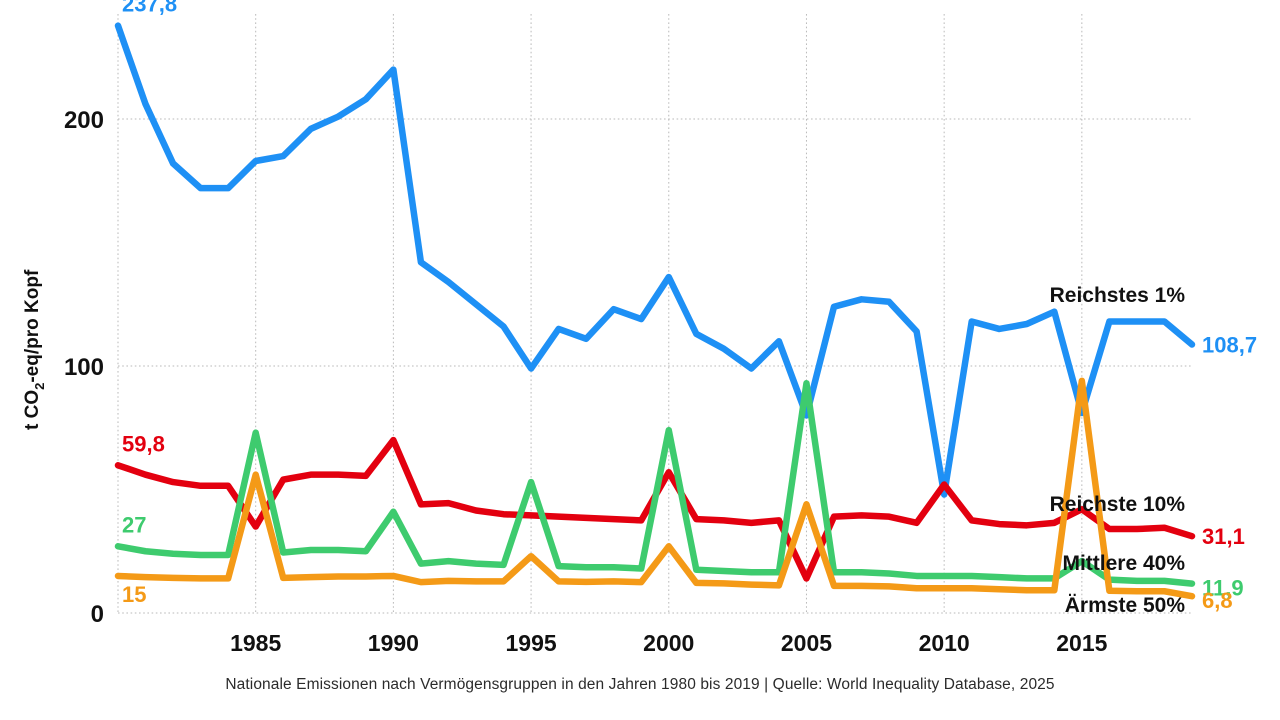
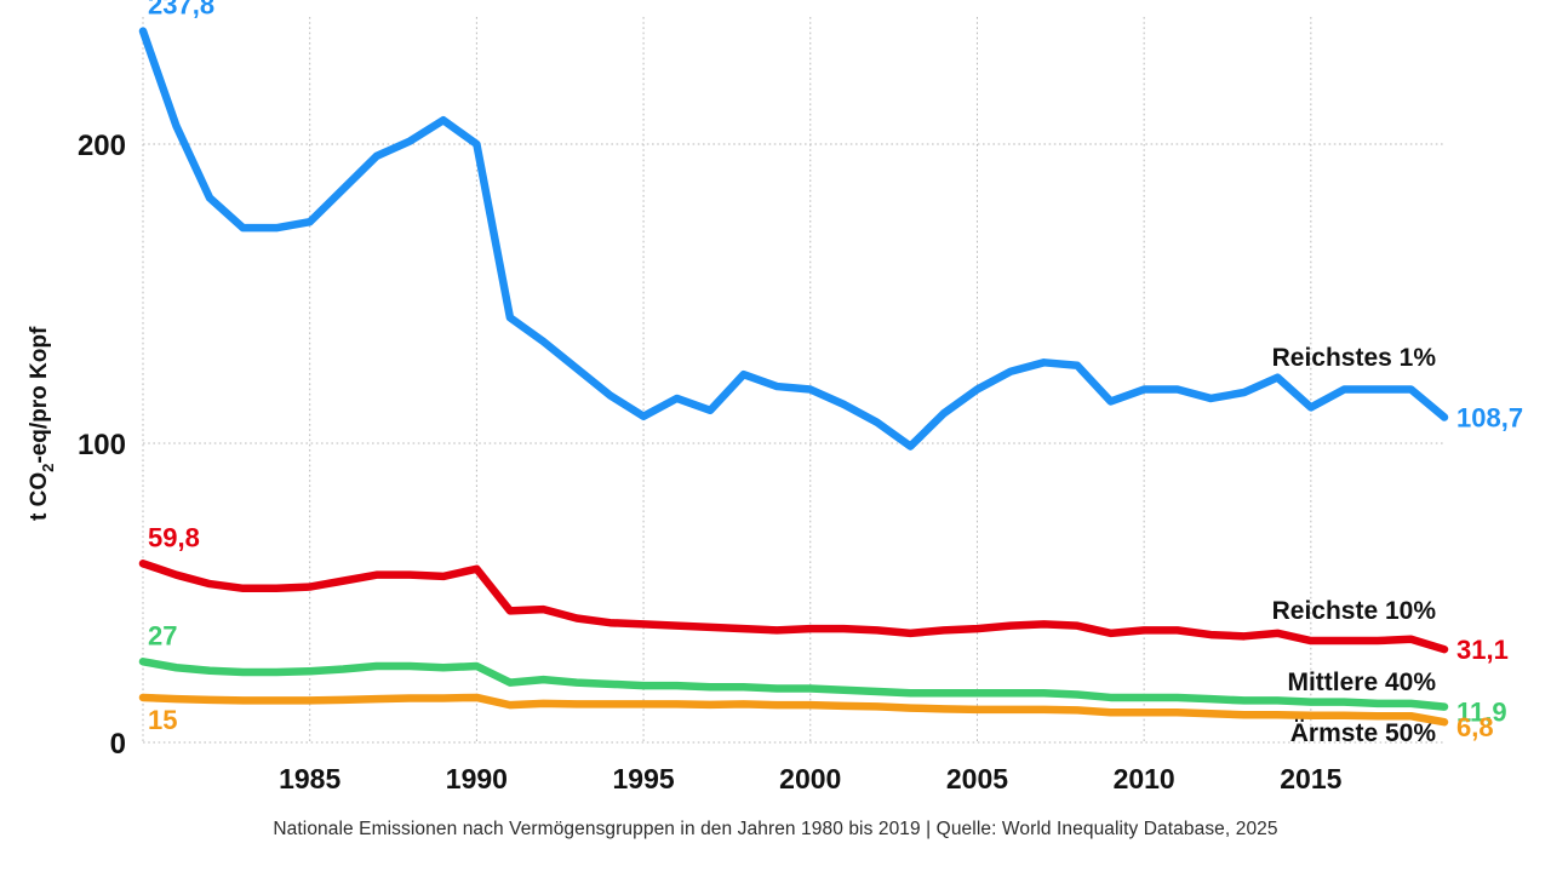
Reichstes 1%/1985: 183 -> 174
Reichste 10%/1985: 35 -> 52
Mittlere 40%/1985: 73 -> 24
Ärmste 50%/1985: 56 -> 14
Reichstes 1%/1990: 220 -> 200
Reichste 10%/1990: 70 -> 58
Mittlere 40%/1990: 41 -> 26
Reichstes 1%/1995: 99 -> 109
Mittlere 40%/1995: 53 -> 19
Ärmste 50%/1995: 23 -> 13
Reichstes 1%/2000: 136 -> 118
Reichste 10%/2000: 57 -> 38
Mittlere 40%/2000: 74 -> 18
Ärmste 50%/2000: 27 -> 12
Reichstes 1%/2005: 80 -> 118
Reichste 10%/2005: 14 -> 38
Mittlere 40%/2005: 93 -> 16
Ärmste 50%/2005: 44 -> 11
Reichstes 1%/2010: 48 -> 118
Reichste 10%/2010: 52 -> 38
Reichstes 1%/2015: 81 -> 112
Reichste 10%/2015: 42 -> 34
Mittlere 40%/2015: 21 -> 14
Ärmste 50%/2015: 94 -> 9
